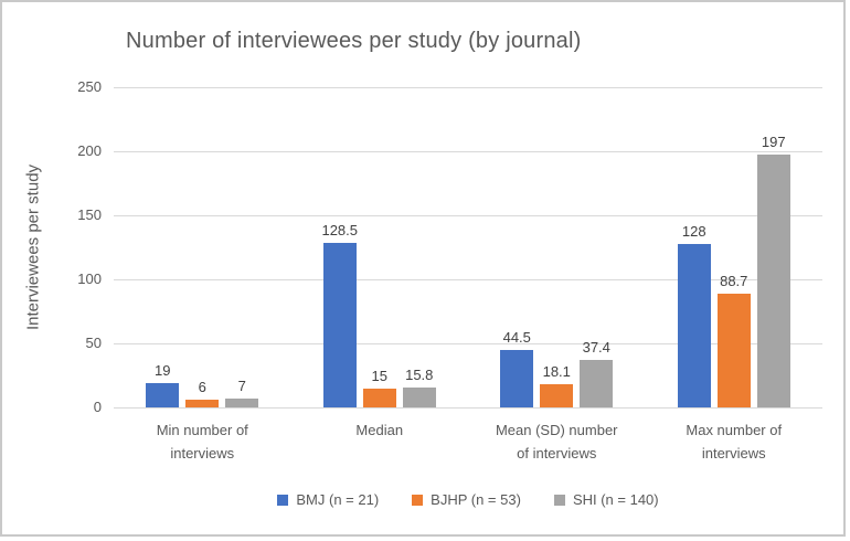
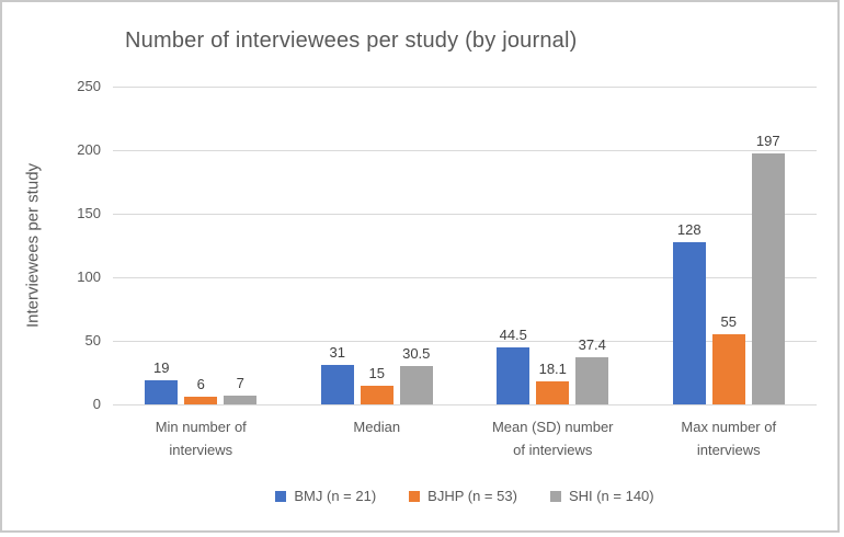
BMJ (n = 21)/Median: 128.5 -> 31
SHI (n = 140)/Median: 15.8 -> 30.5
BJHP (n = 53)/Max number of interviews: 88.7 -> 55
